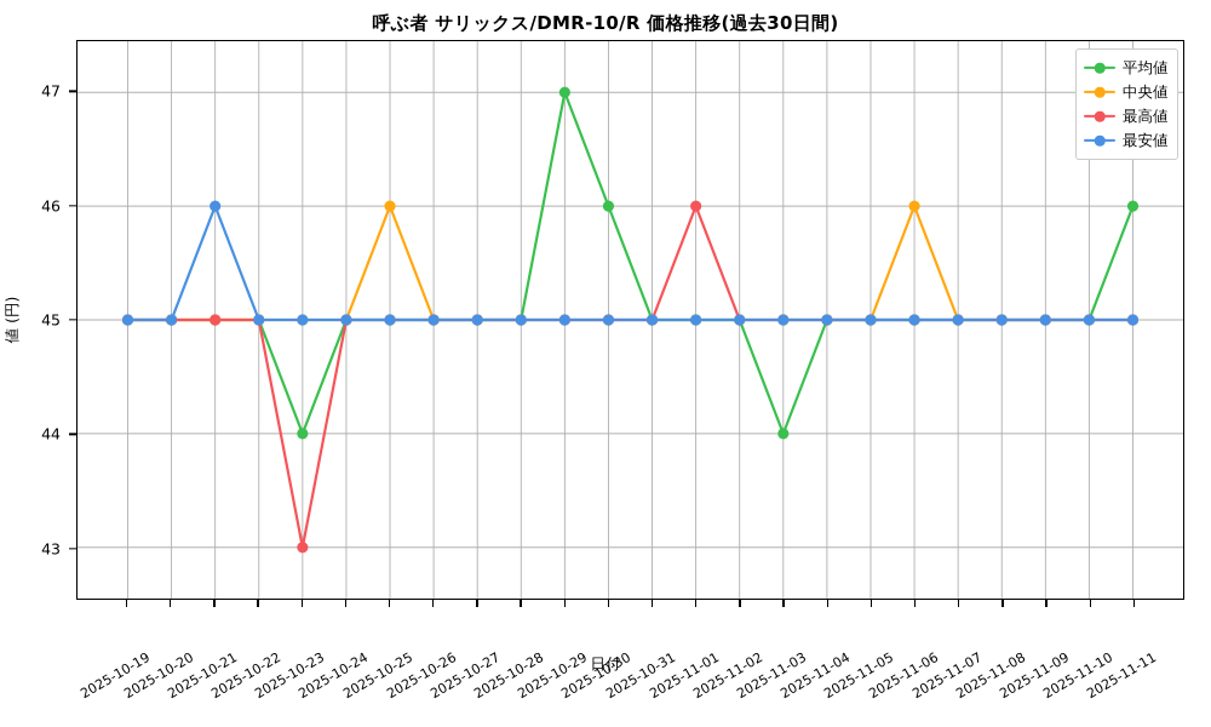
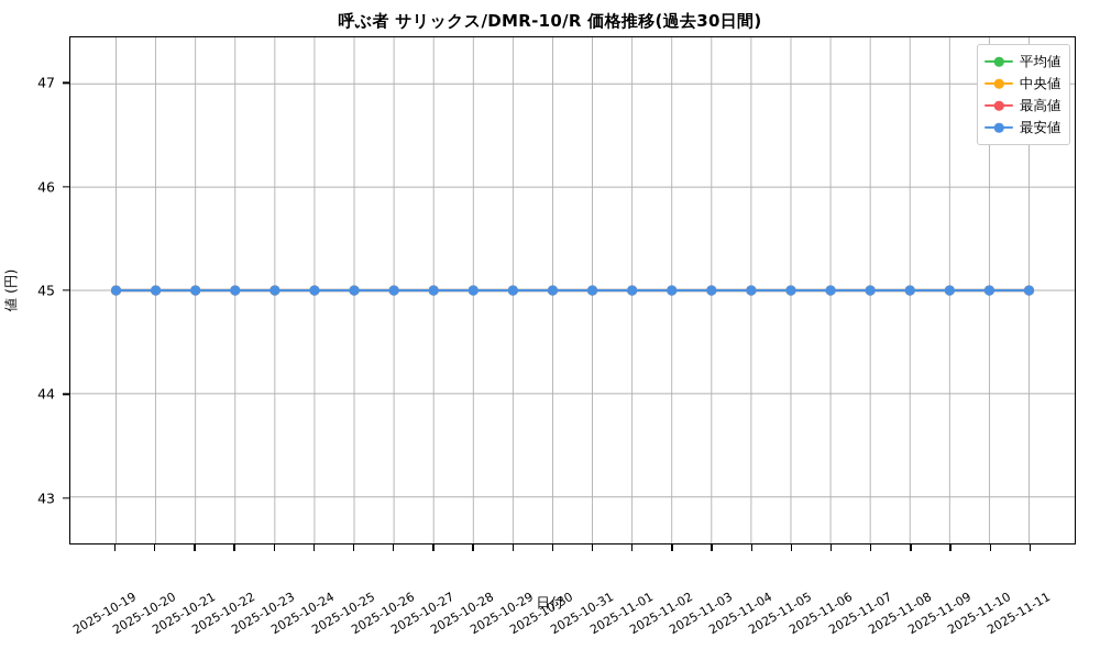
最安値/2025-10-21: 46 -> 45
平均値/2025-10-23: 44 -> 45
最高値/2025-10-23: 43 -> 45
中央値/2025-10-25: 46 -> 45
平均値/2025-10-29: 47 -> 45
平均値/2025-10-30: 46 -> 45
最高値/2025-11-01: 46 -> 45
平均値/2025-11-03: 44 -> 45
中央値/2025-11-06: 46 -> 45
平均値/2025-11-11: 46 -> 45
